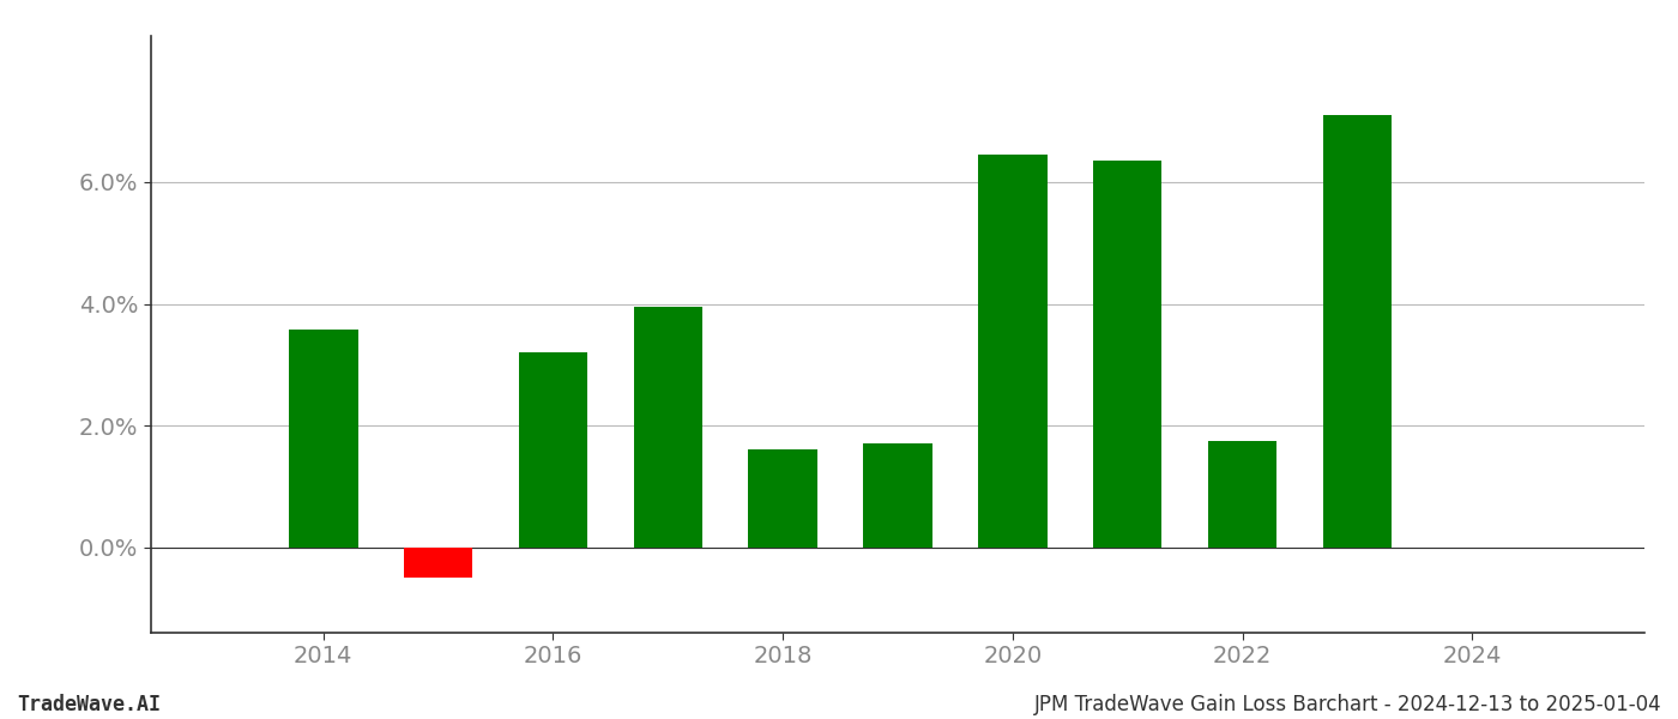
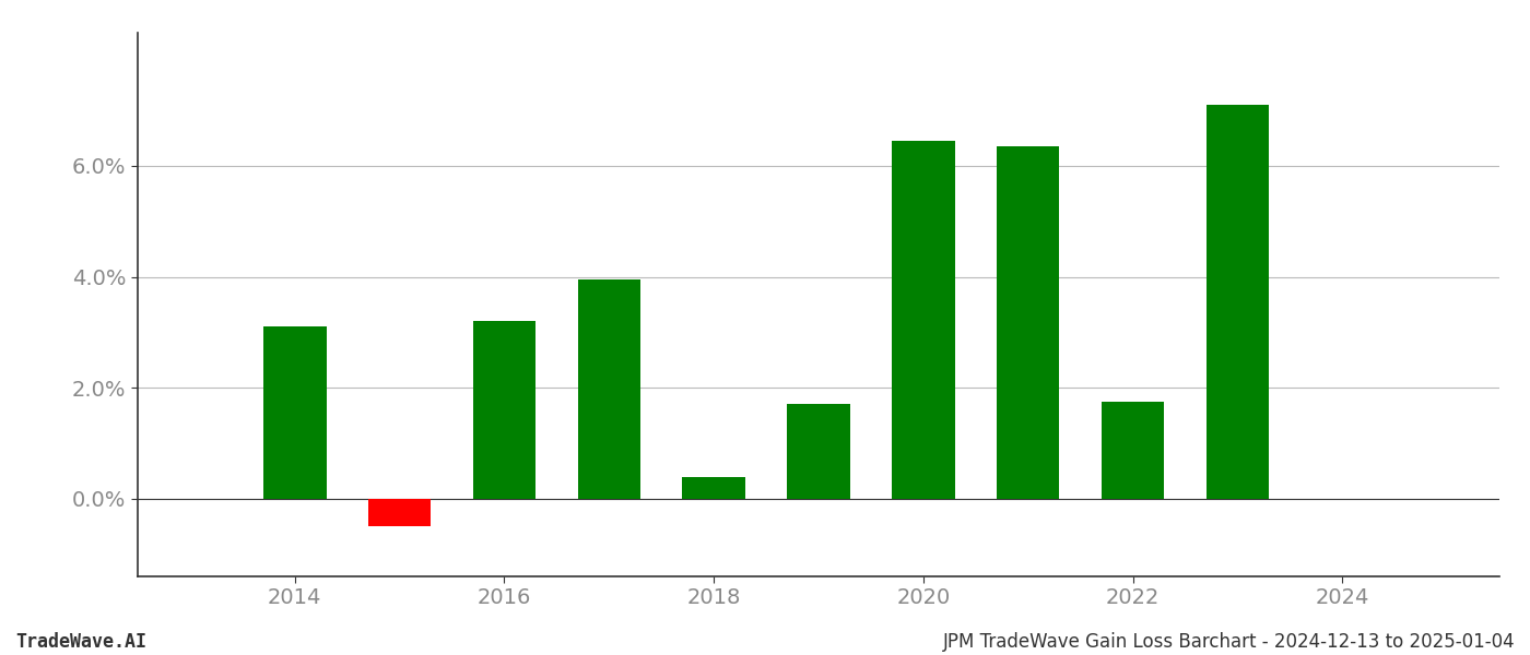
2014: 3.58% -> 3.10%
2018: 1.62% -> 0.40%
